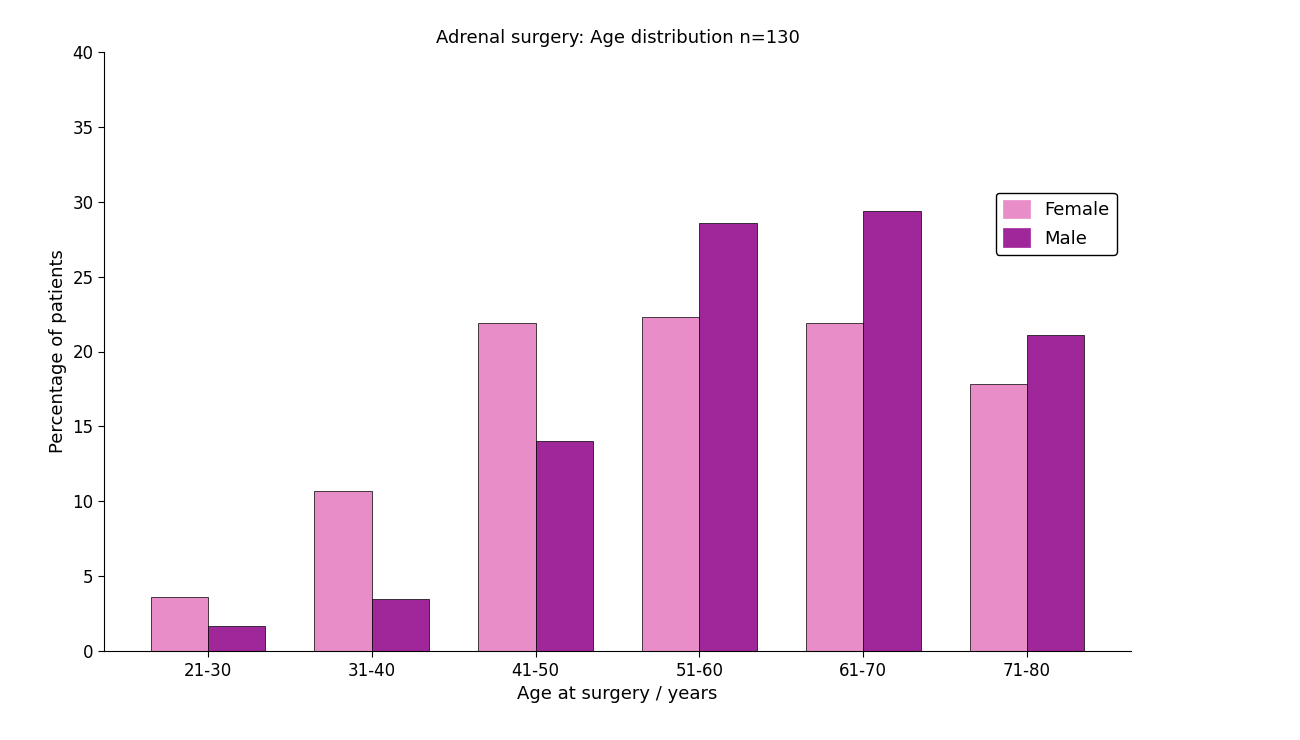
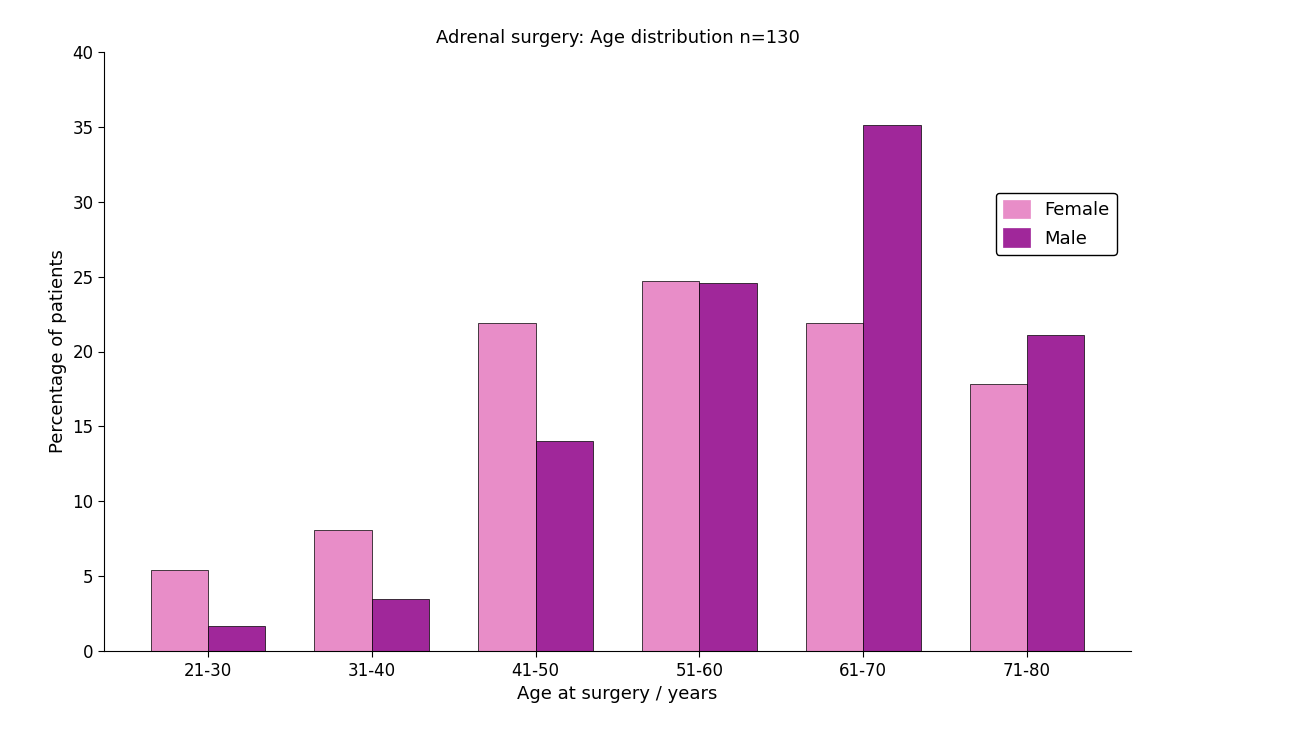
Female/21-30: 3.6 -> 5.4
Female/31-40: 10.7 -> 8.1
Female/51-60: 22.3 -> 24.7
Male/51-60: 28.6 -> 24.6
Male/61-70: 29.4 -> 35.1
